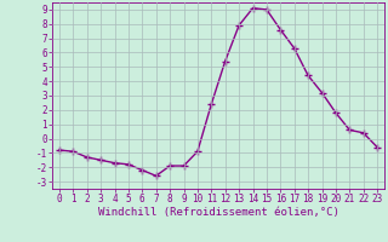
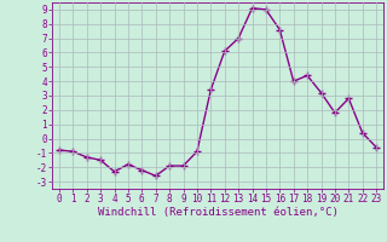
4: -1.7 -> -2.3
11: 2.4 -> 3.4
12: 5.4 -> 6.1
13: 7.9 -> 7.0
17: 6.3 -> 4.0
21: 0.6 -> 2.8
